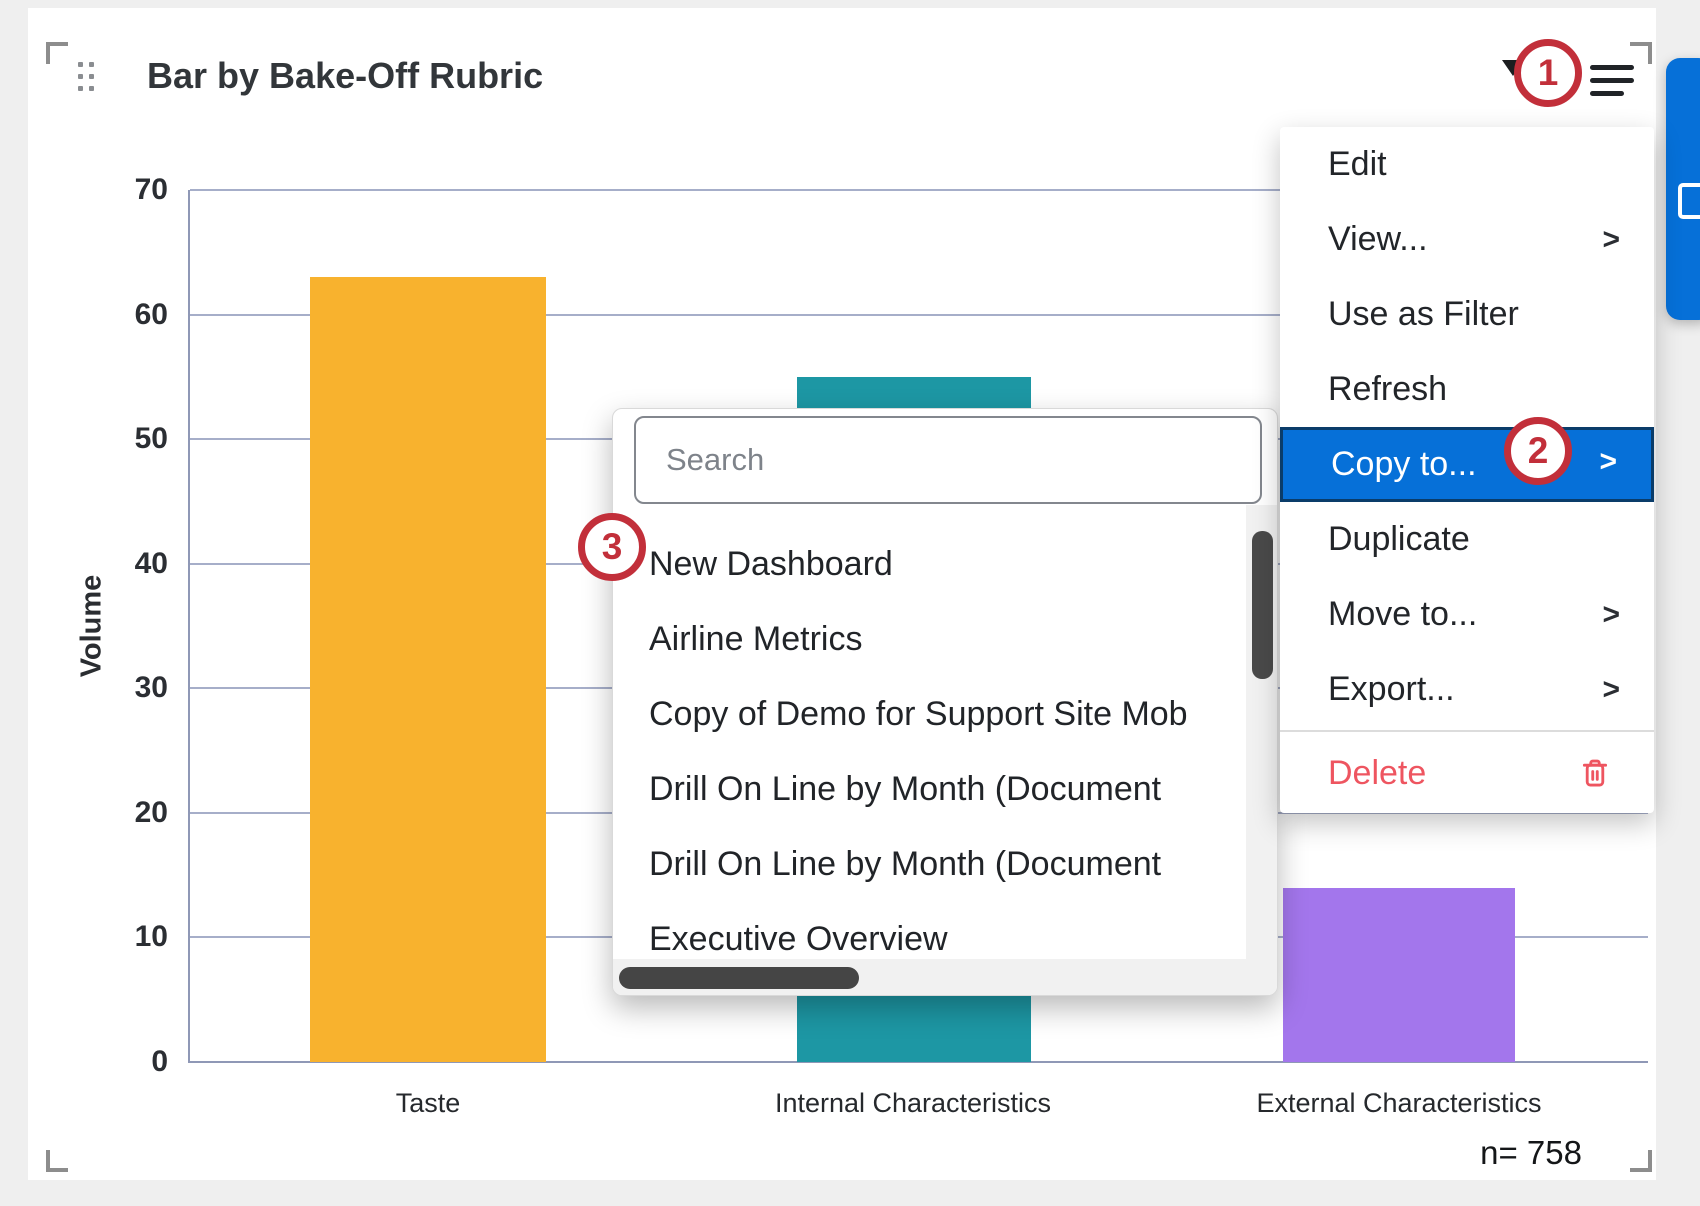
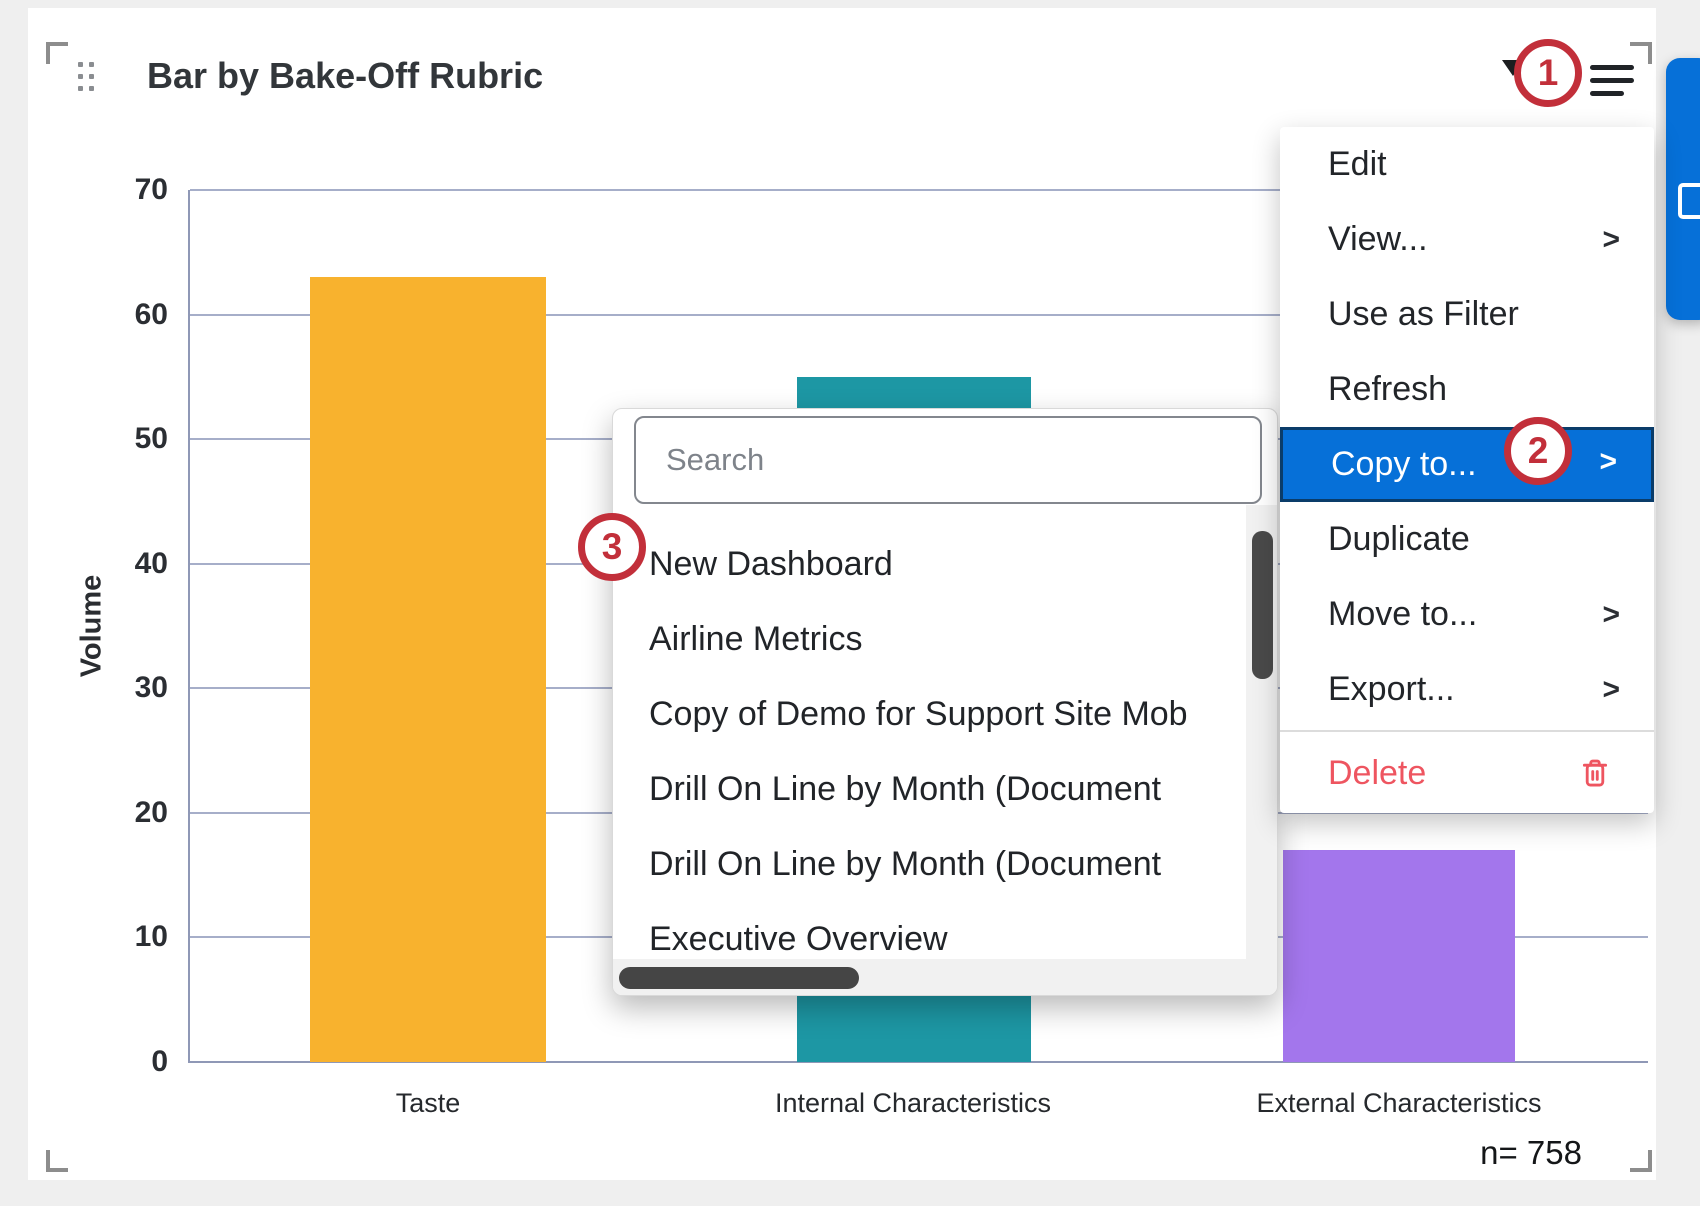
External Characteristics: 14 -> 17
